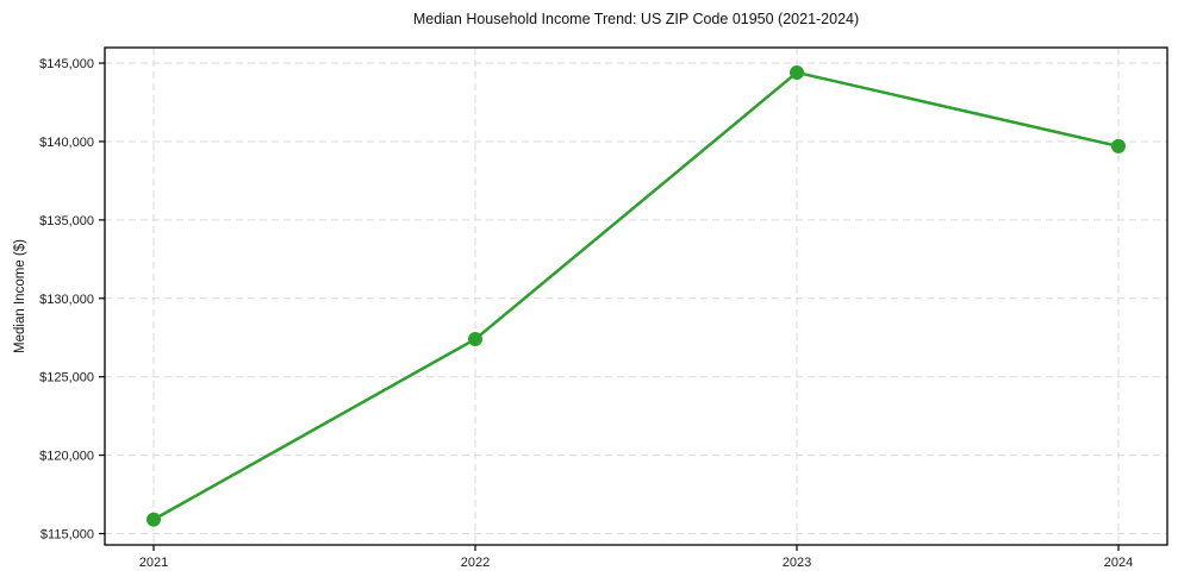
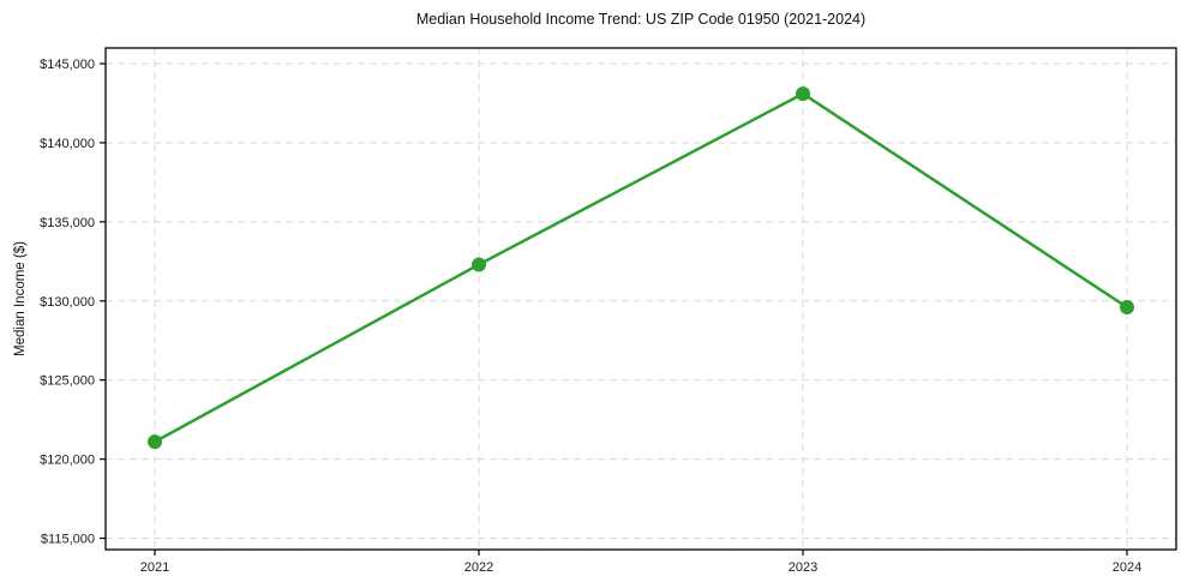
2021: $115900 -> $121100
2022: $127400 -> $132300
2023: $144400 -> $143100
2024: $139700 -> $129600
